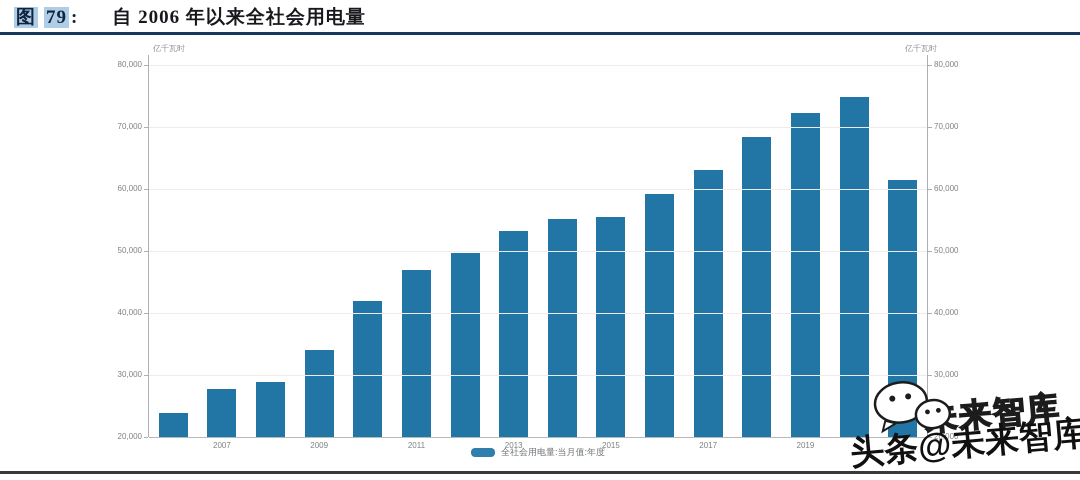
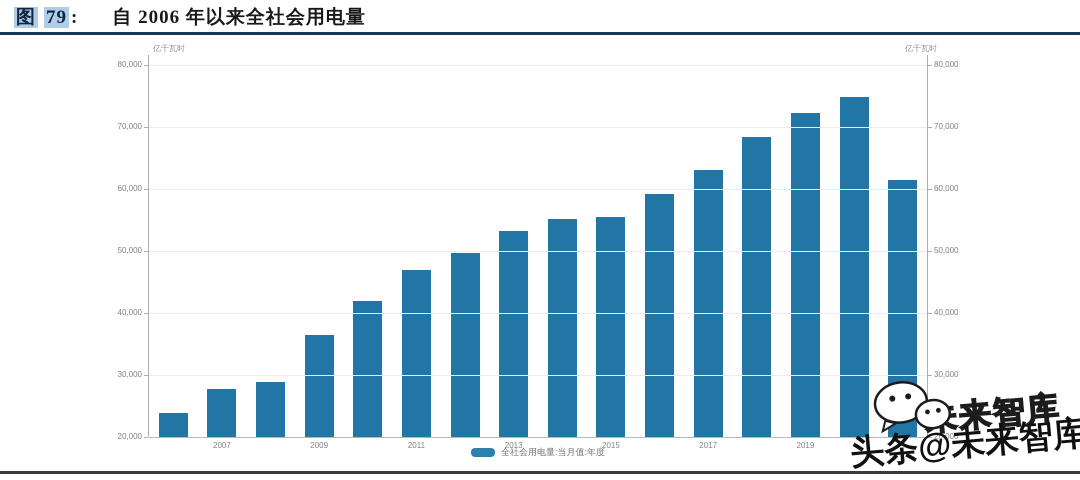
2009: 34000 -> 36000
